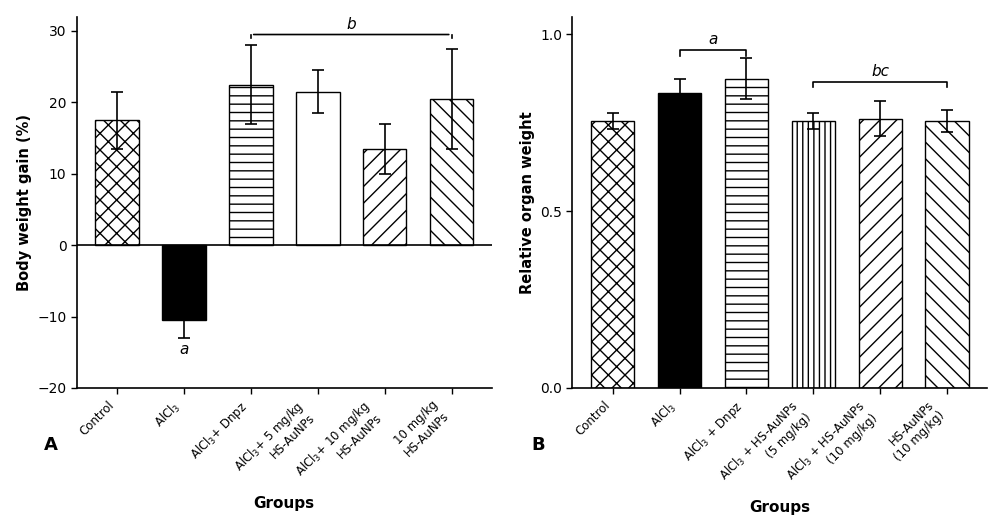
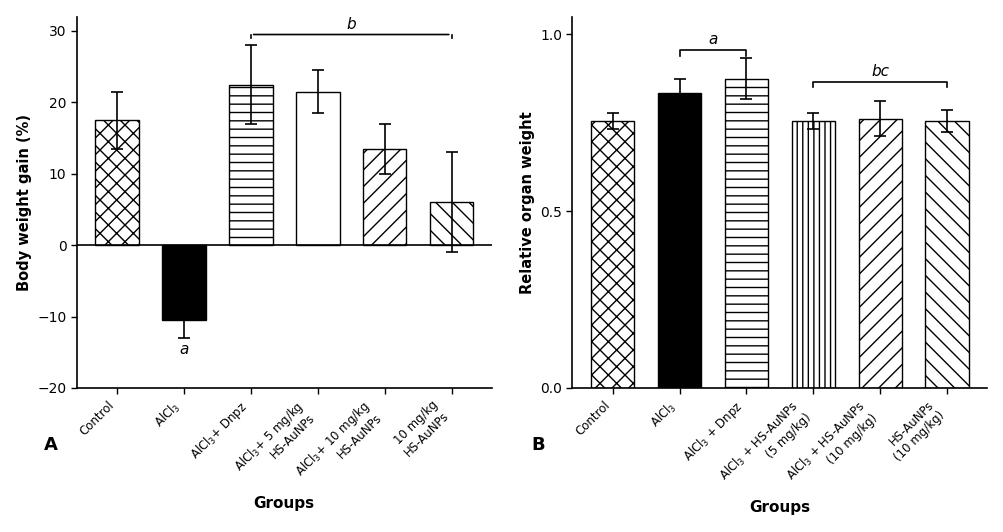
10 mg/kg HS-AuNPs: 20.5 -> 6.0
